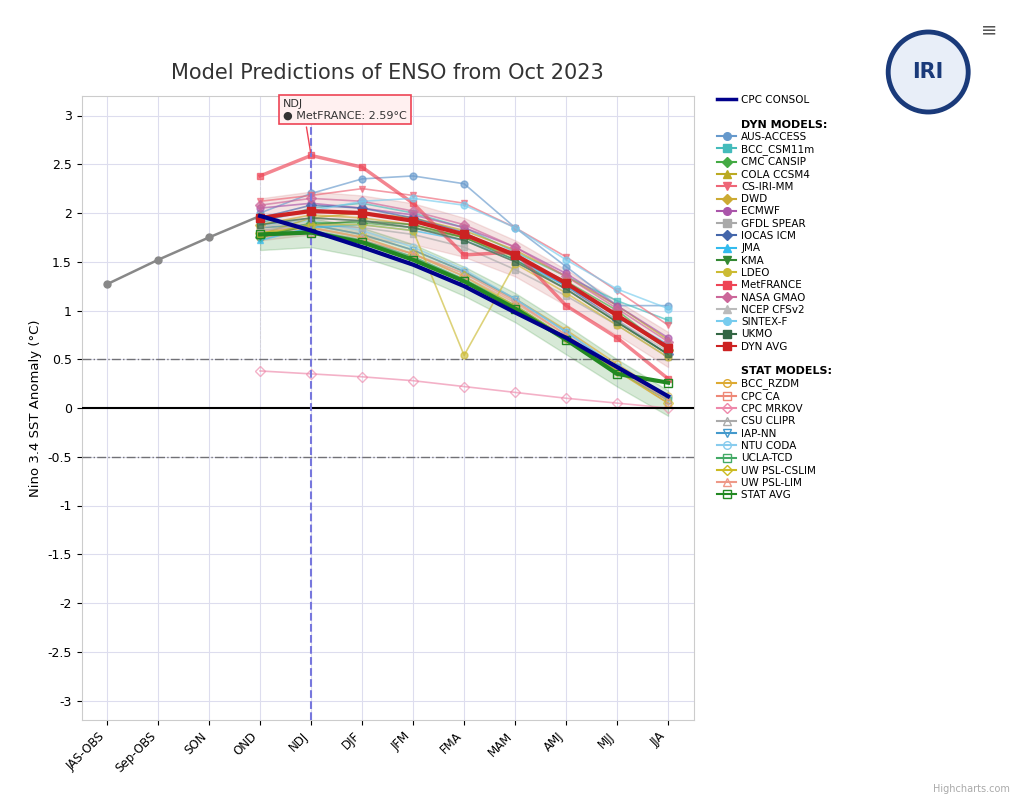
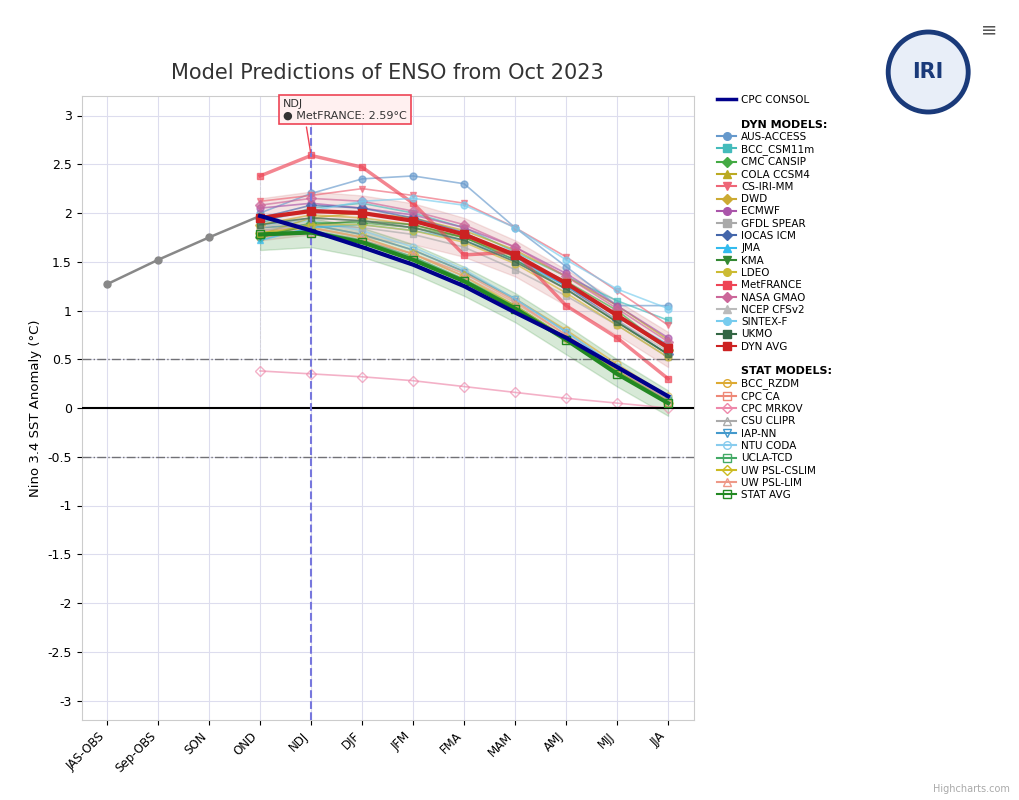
LDEO/FMA: 0.54 -> 1.70
STAT AVG/JJA: 0.26 -> 0.05
